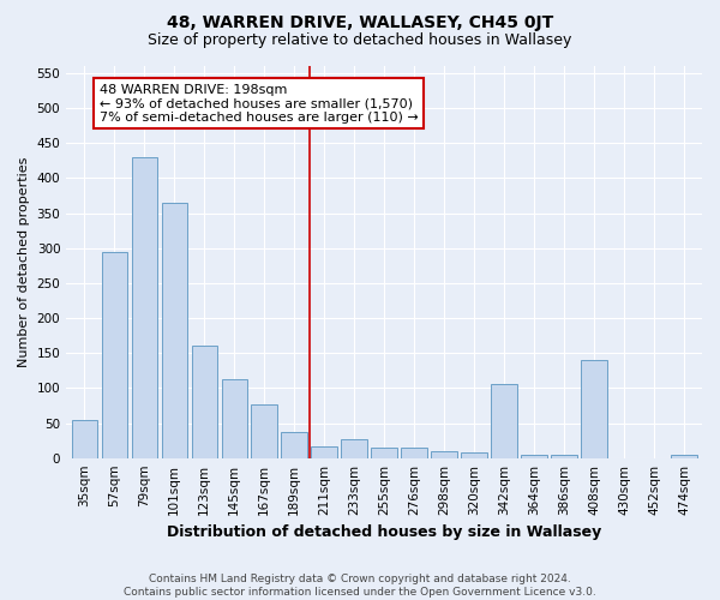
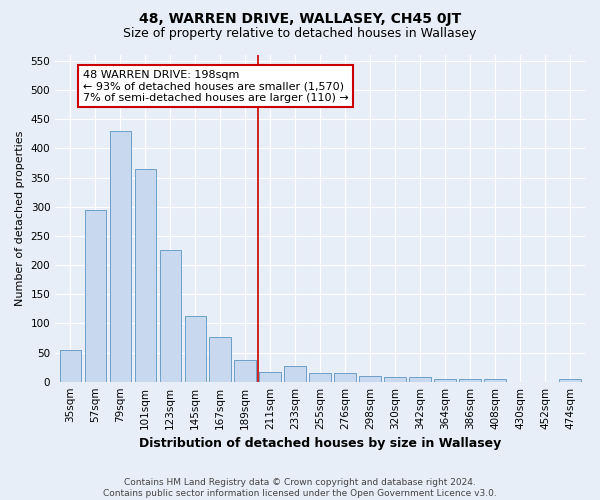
123sqm: 160 -> 225
342sqm: 106 -> 8
408sqm: 140 -> 5
